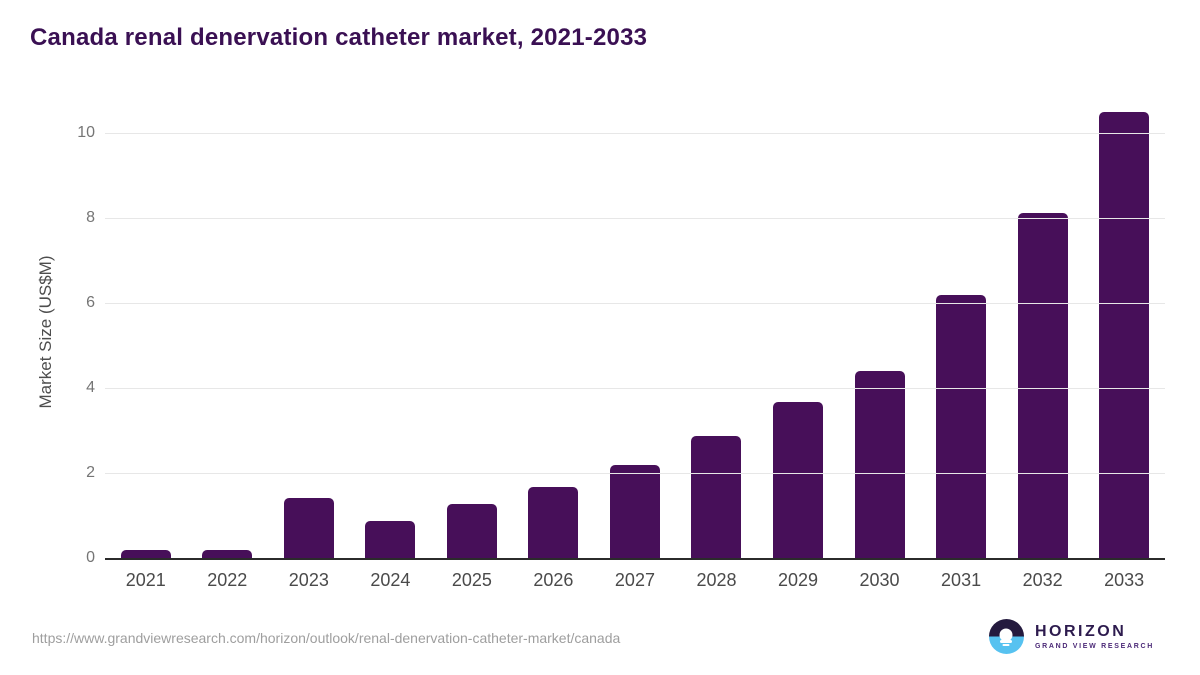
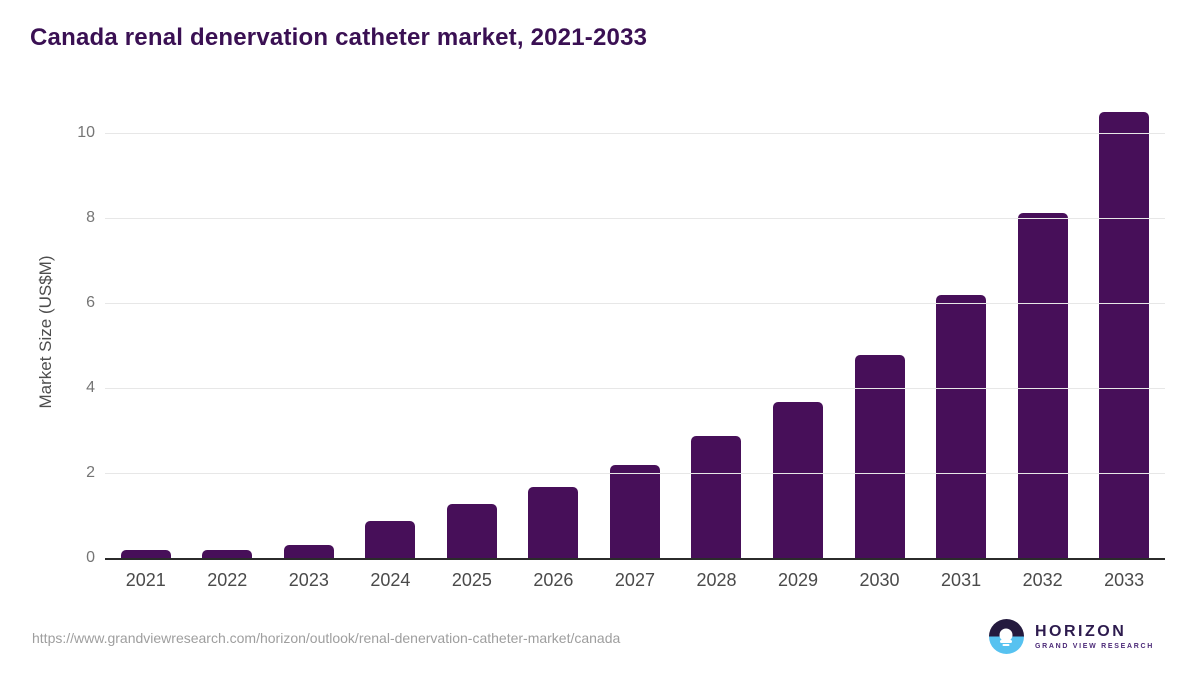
2023: 1.4 -> 0.3
2030: 4.4 -> 4.8
